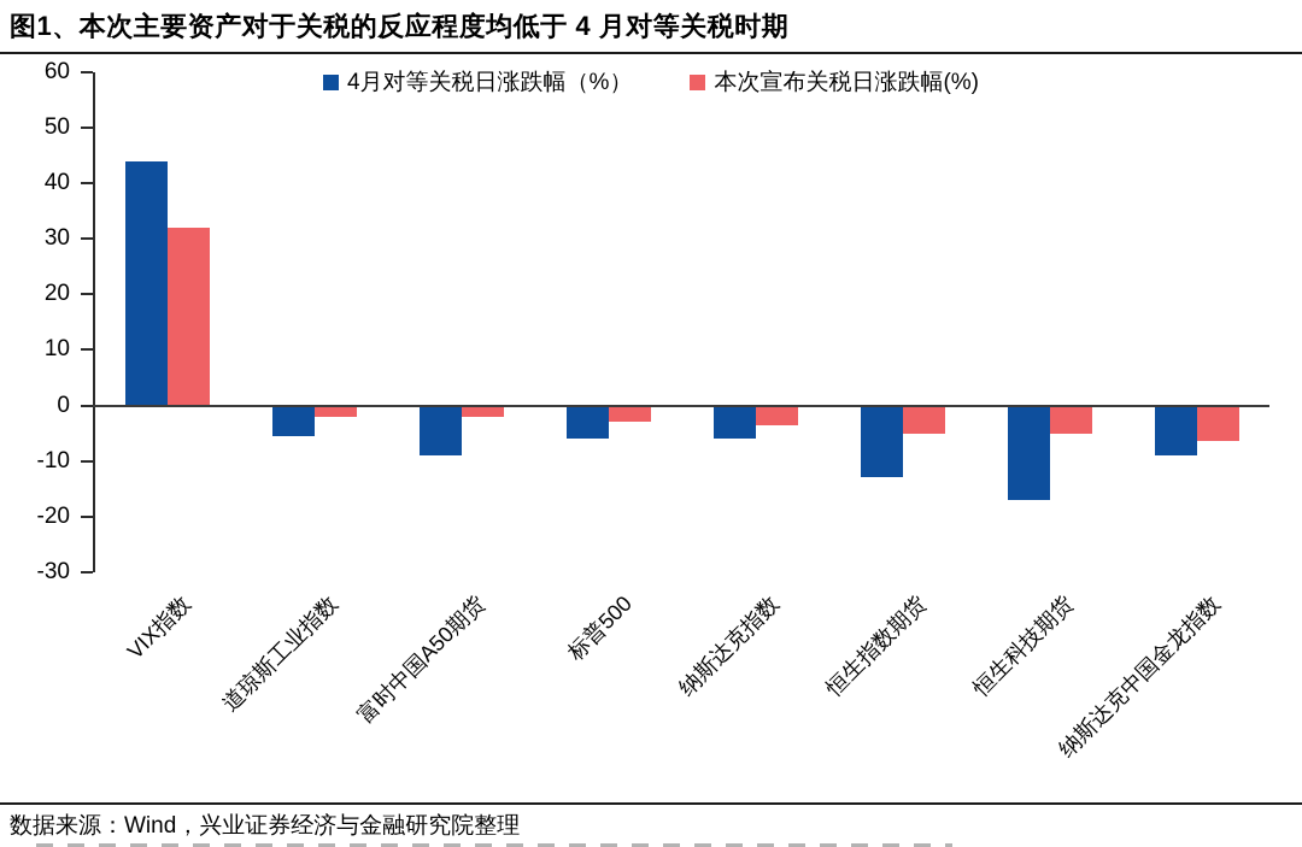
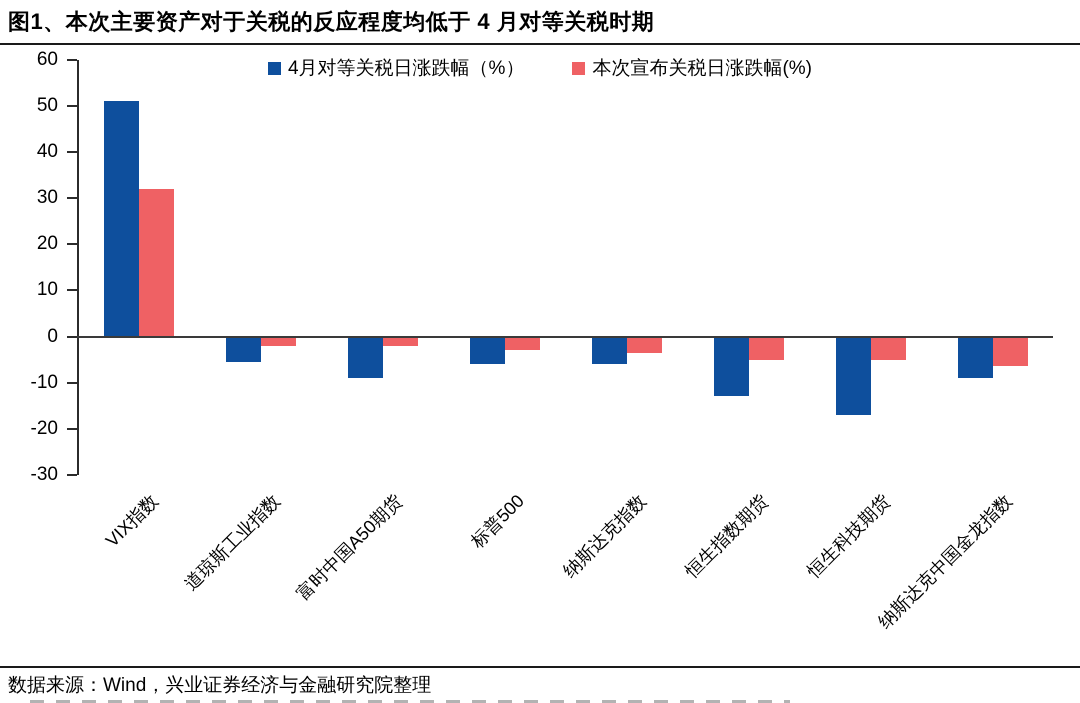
4月对等关税日涨跌幅（%）/VIX指数: 44 -> 51
